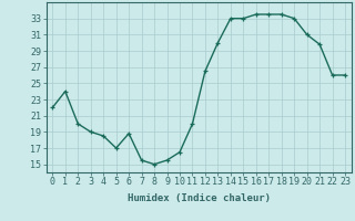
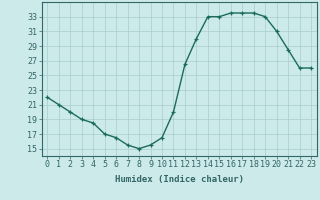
1: 24.0 -> 21.0
6: 18.8 -> 16.5
21: 29.8 -> 28.5
